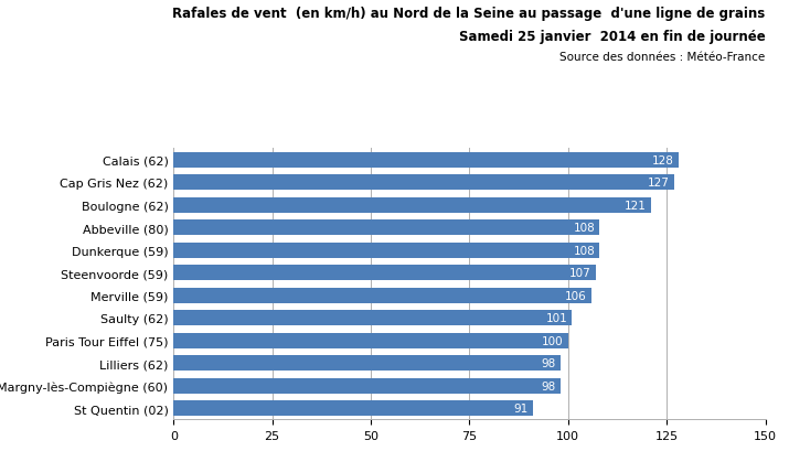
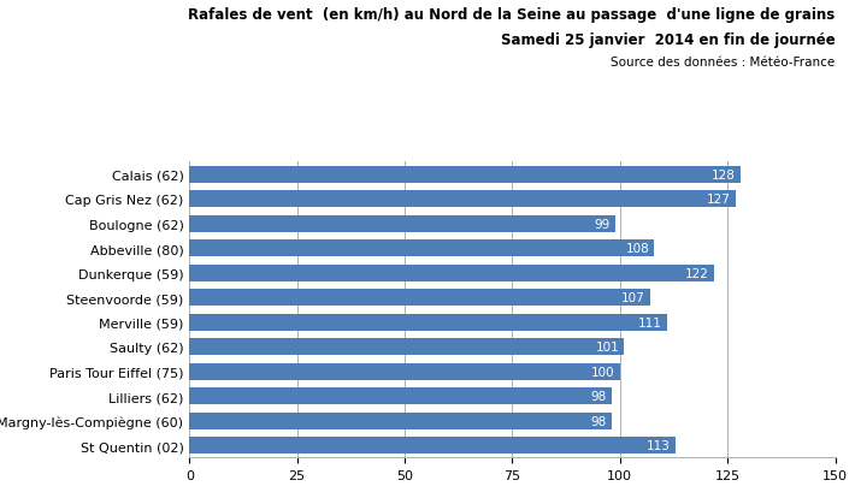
Boulogne (62): 121 -> 99
Dunkerque (59): 108 -> 122
Merville (59): 106 -> 111
St Quentin (02): 91 -> 113
